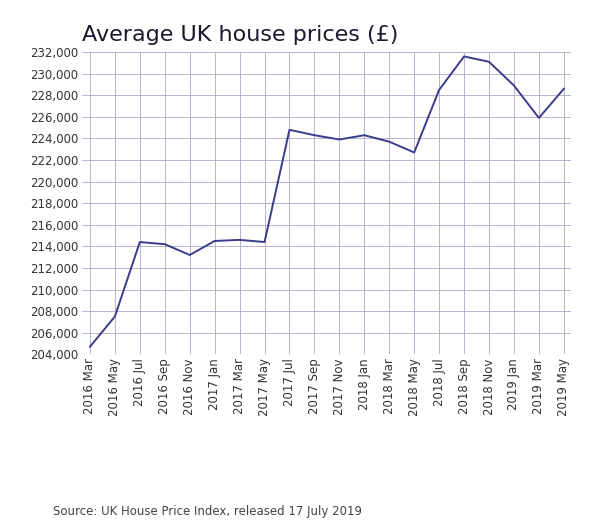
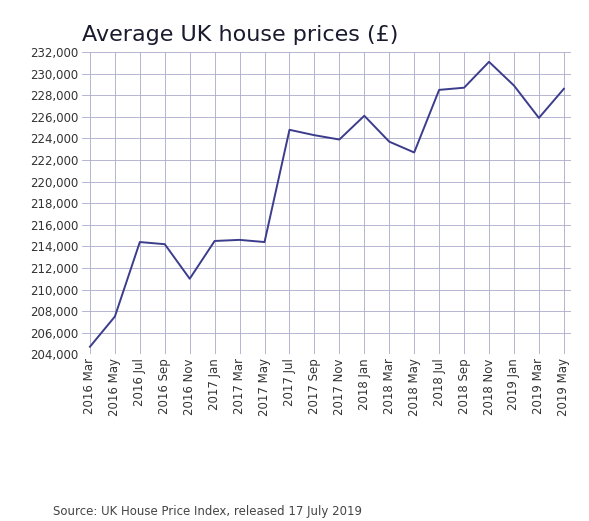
2016 Nov: 213,200 -> 211,000
2018 Jan: 224,300 -> 226,100
2018 Sep: 231,600 -> 228,700
